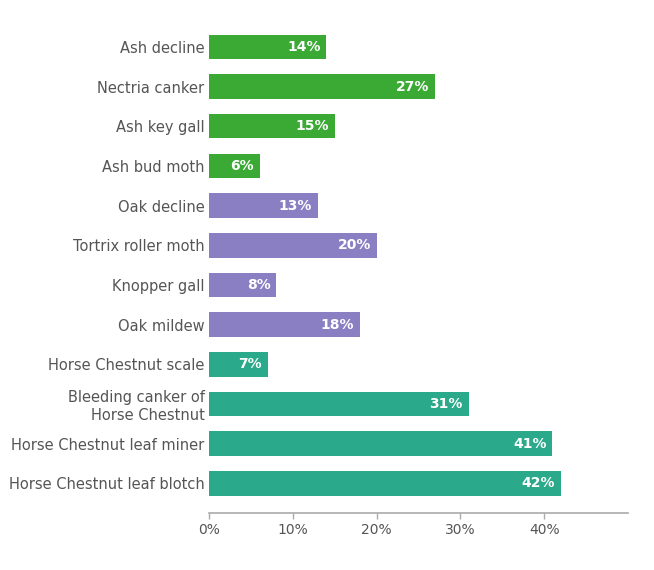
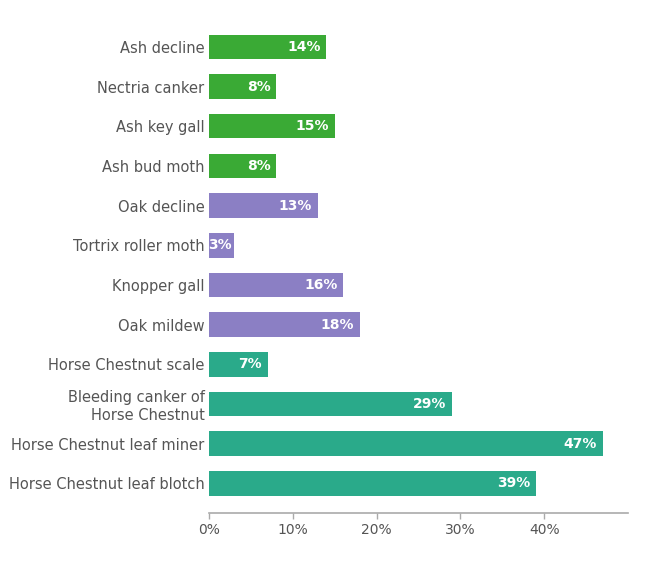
Nectria canker: 27% -> 8%
Ash bud moth: 6% -> 8%
Tortrix roller moth: 20% -> 3%
Knopper gall: 8% -> 16%
Bleeding canker of Horse Chestnut: 31% -> 29%
Horse Chestnut leaf miner: 41% -> 47%
Horse Chestnut leaf blotch: 42% -> 39%
